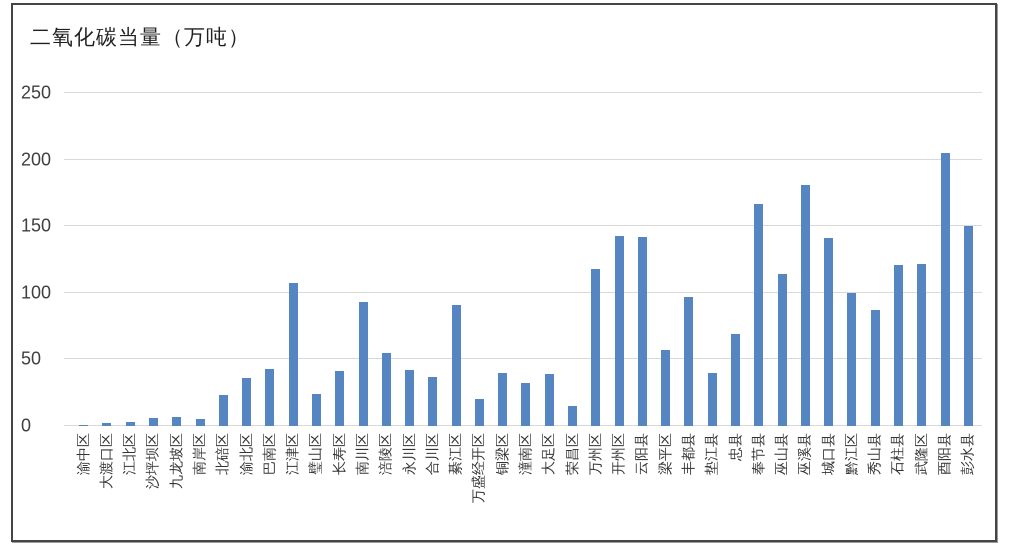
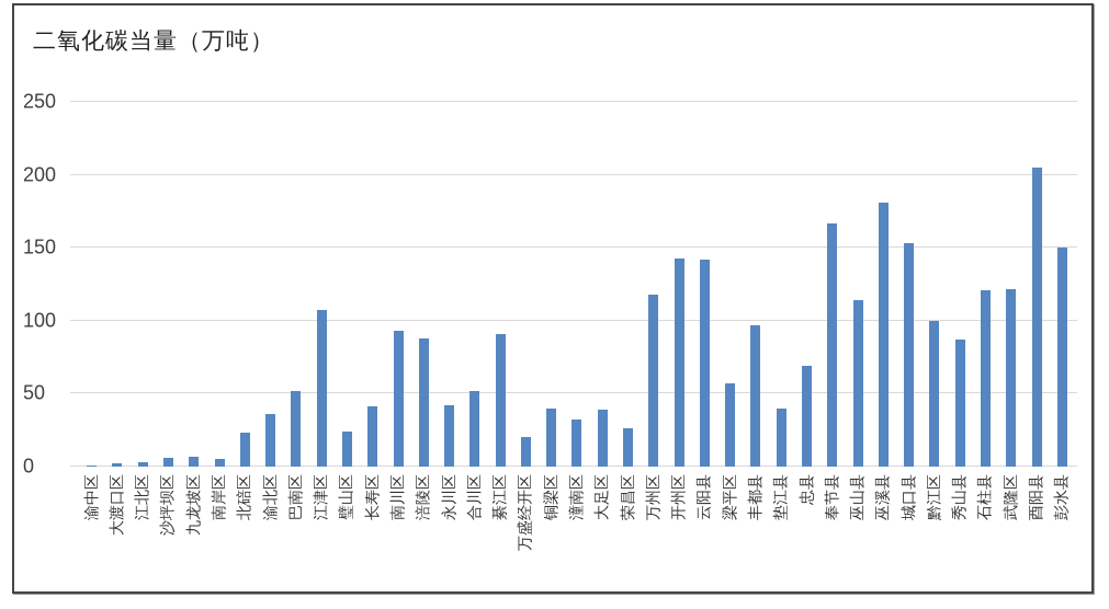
巴南区: 43 -> 52
涪陵区: 55 -> 88
合川区: 37 -> 52
荣昌区: 15 -> 26
城口县: 141 -> 153
